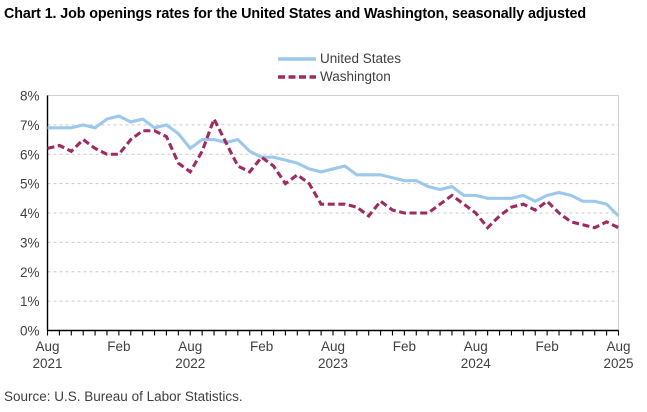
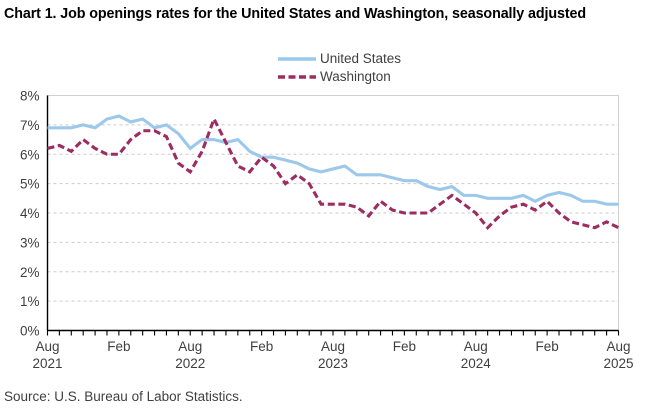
United States/Aug 2025: 3.9% -> 4.3%
